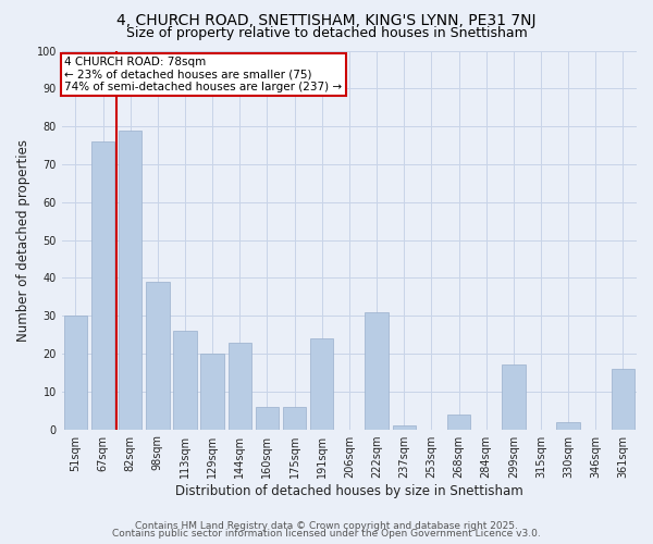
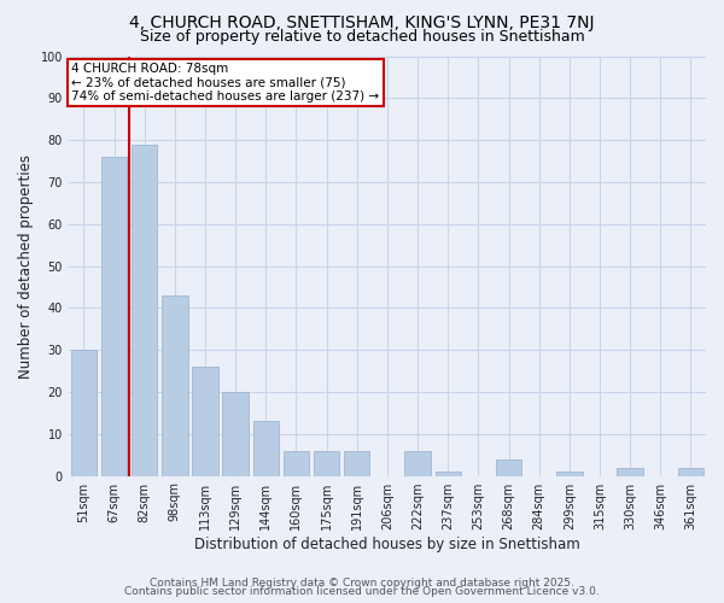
98sqm: 39 -> 43
144sqm: 23 -> 13
191sqm: 24 -> 6
222sqm: 31 -> 6
299sqm: 17 -> 1
361sqm: 16 -> 2
